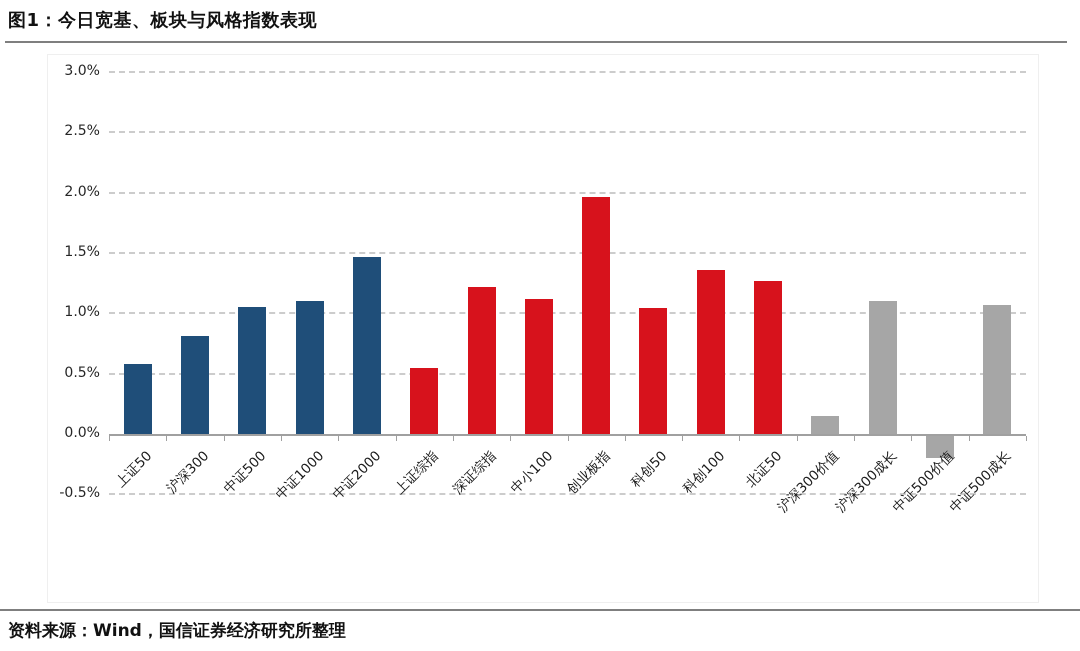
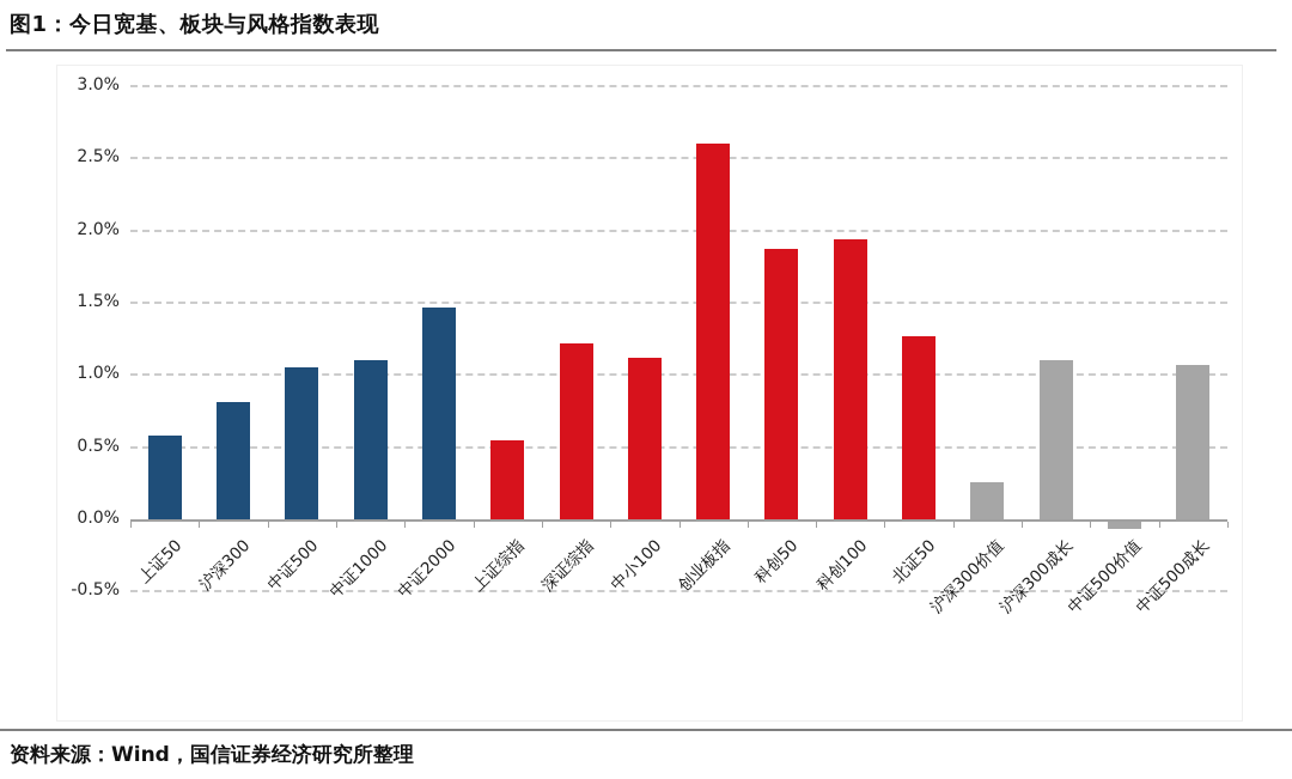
创业板指: 1.96% -> 2.60%
科创50: 1.04% -> 1.87%
科创100: 1.36% -> 1.94%
沪深300价值: 0.15% -> 0.26%
中证500价值: -0.18% -> -0.05%
